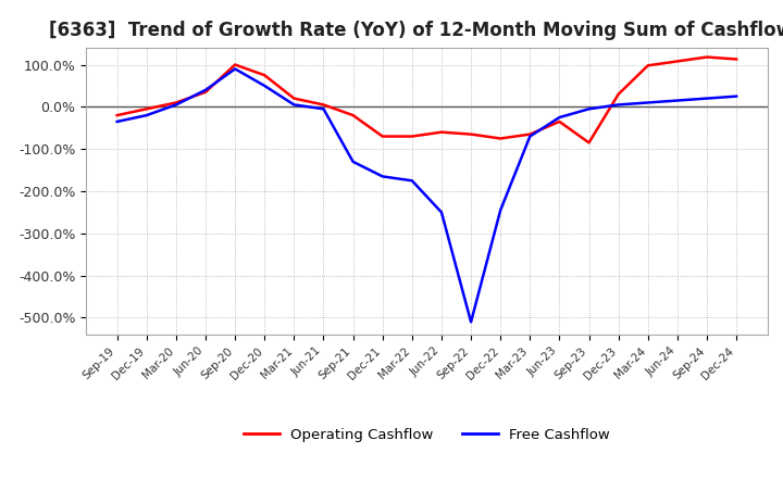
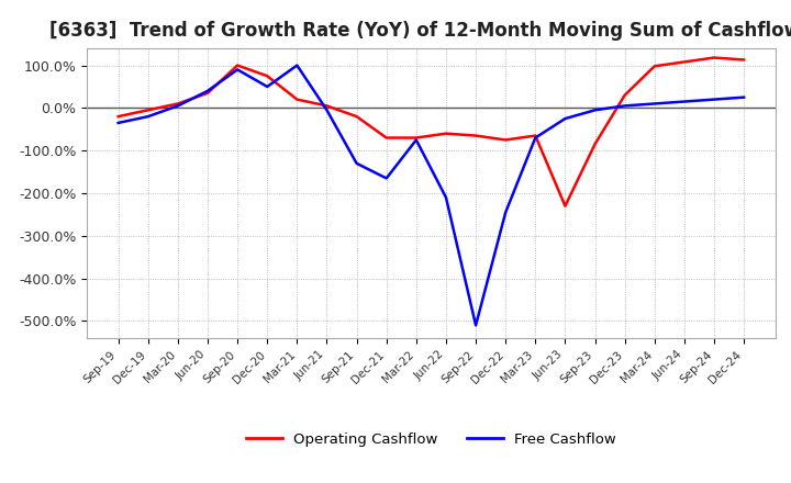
Free Cashflow/Mar-21: 5% -> 100%
Free Cashflow/Mar-22: -175% -> -75%
Free Cashflow/Jun-22: -250% -> -210%
Operating Cashflow/Jun-23: -35% -> -230%
